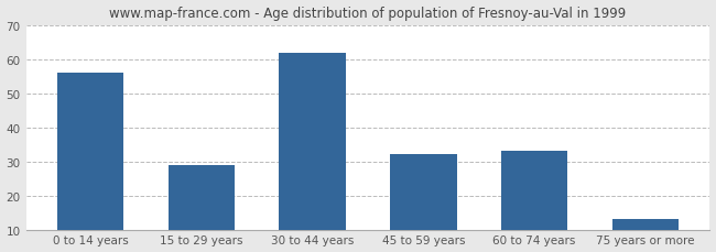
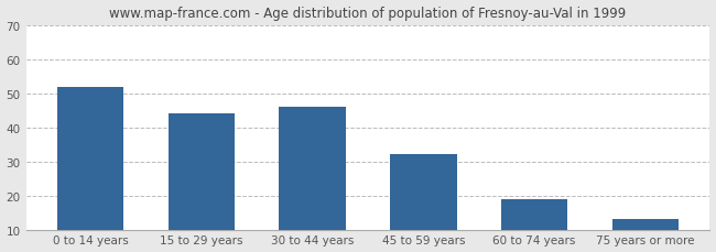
0 to 14 years: 56 -> 52
15 to 29 years: 29 -> 44
30 to 44 years: 62 -> 46
60 to 74 years: 33 -> 19
